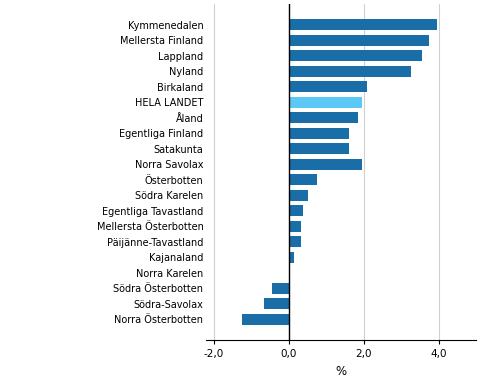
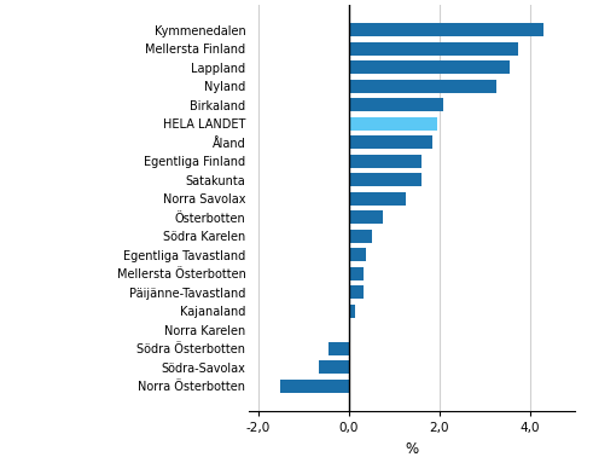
Kymmenedalen: 3,95 -> 4,30
Norra Savolax: 1,95 -> 1,25
Norra Österbotten: -1,25 -> -1,50
